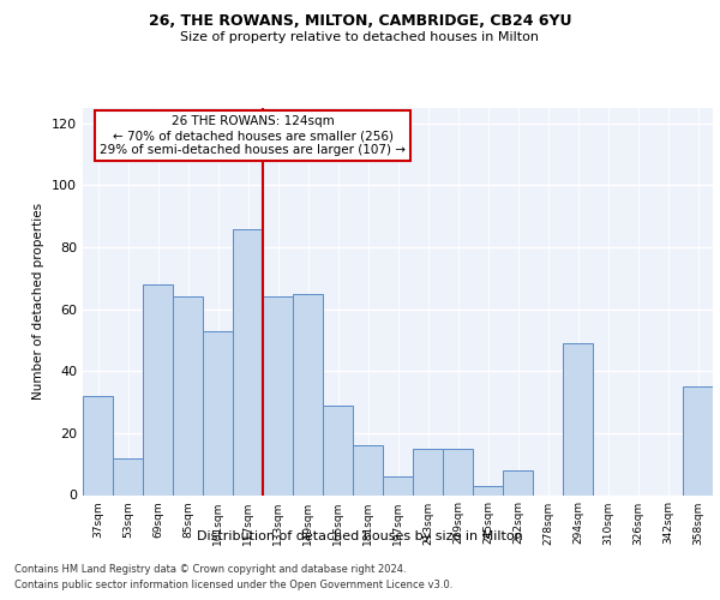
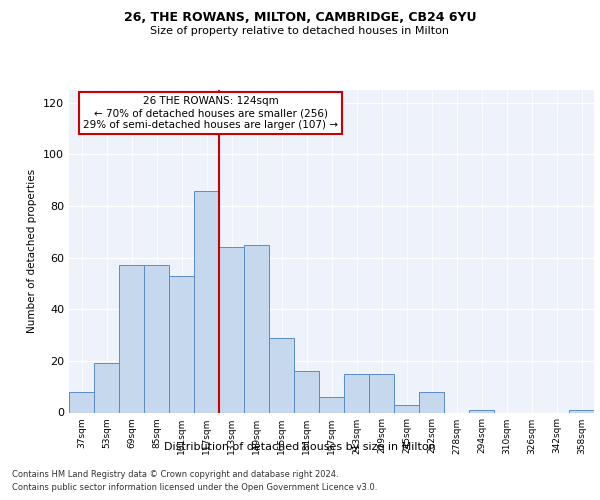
37sqm: 32 -> 8
53sqm: 12 -> 19
69sqm: 68 -> 57
85sqm: 64 -> 57
294sqm: 49 -> 1
358sqm: 35 -> 1
